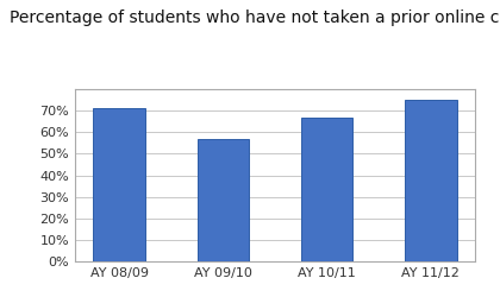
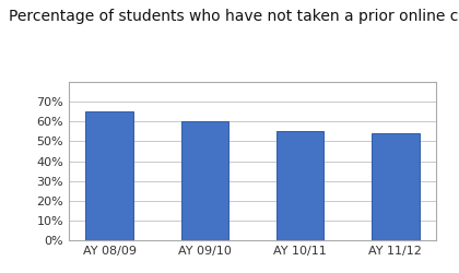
AY 08/09: 71% -> 65%
AY 09/10: 57% -> 60%
AY 10/11: 67% -> 55%
AY 11/12: 75% -> 54%
